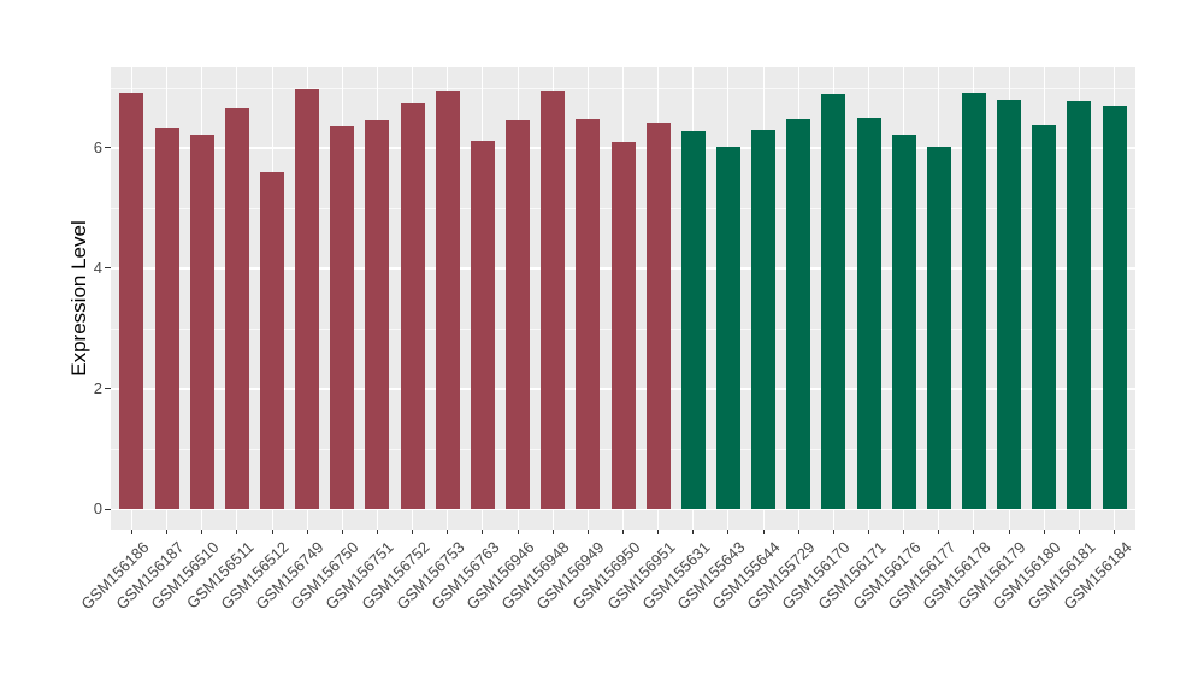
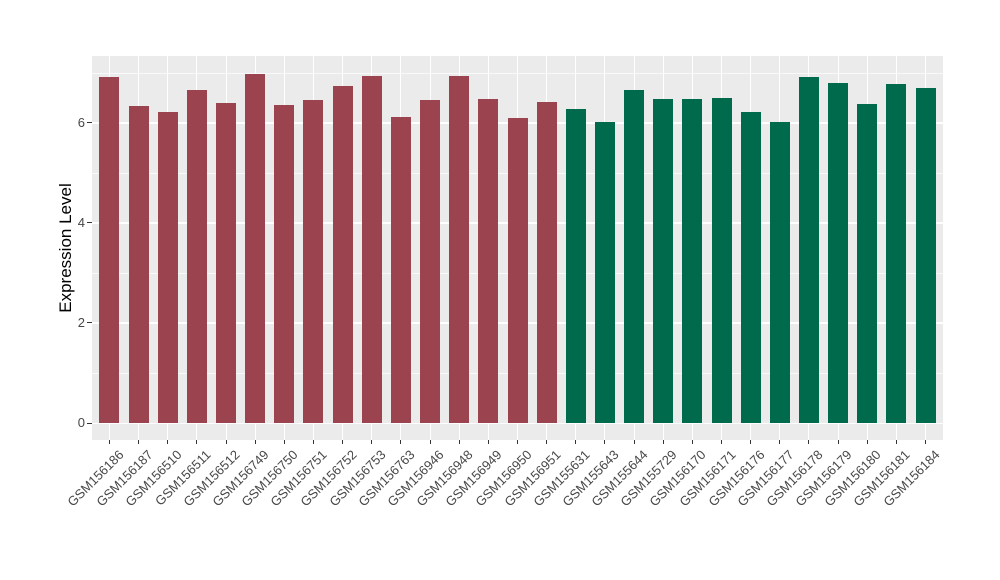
GSM156512: 5.6 -> 6.4
GSM155644: 6.3 -> 6.7
GSM156170: 6.9 -> 6.5
